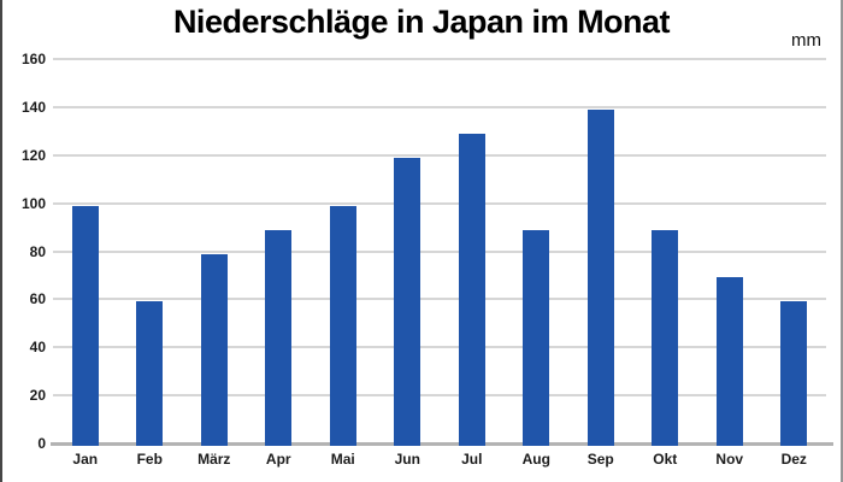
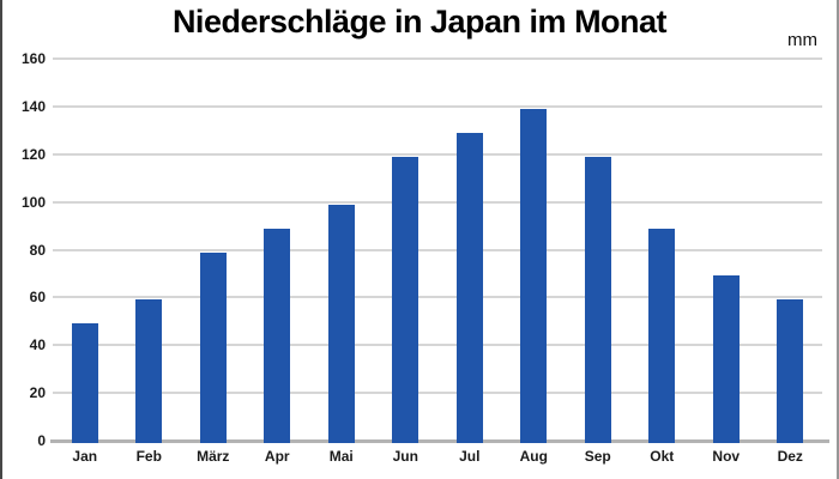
Jan: 100 -> 50
Aug: 90 -> 140
Sep: 140 -> 120
